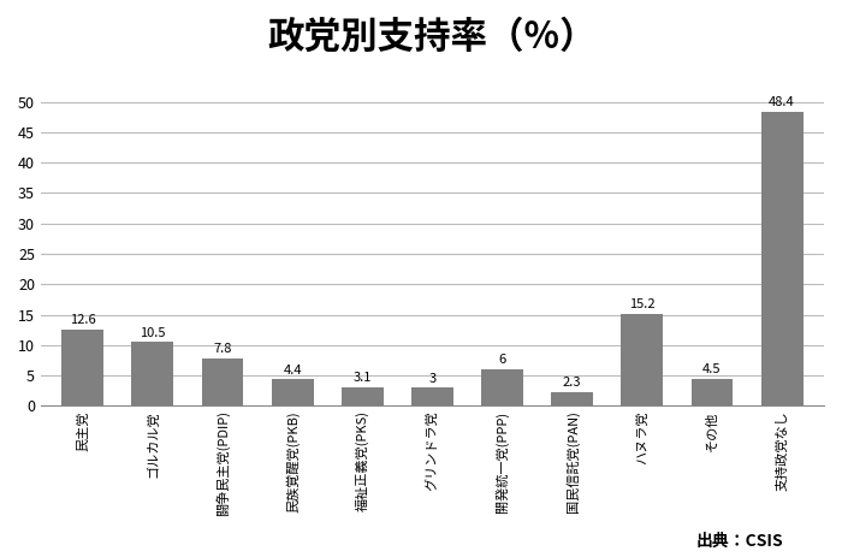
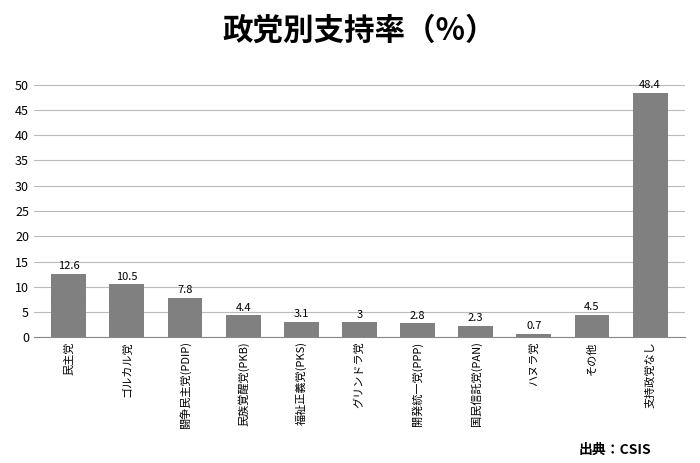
開発統一党(PPP): 6 -> 2.8
ハヌラ党: 15.2 -> 0.7
